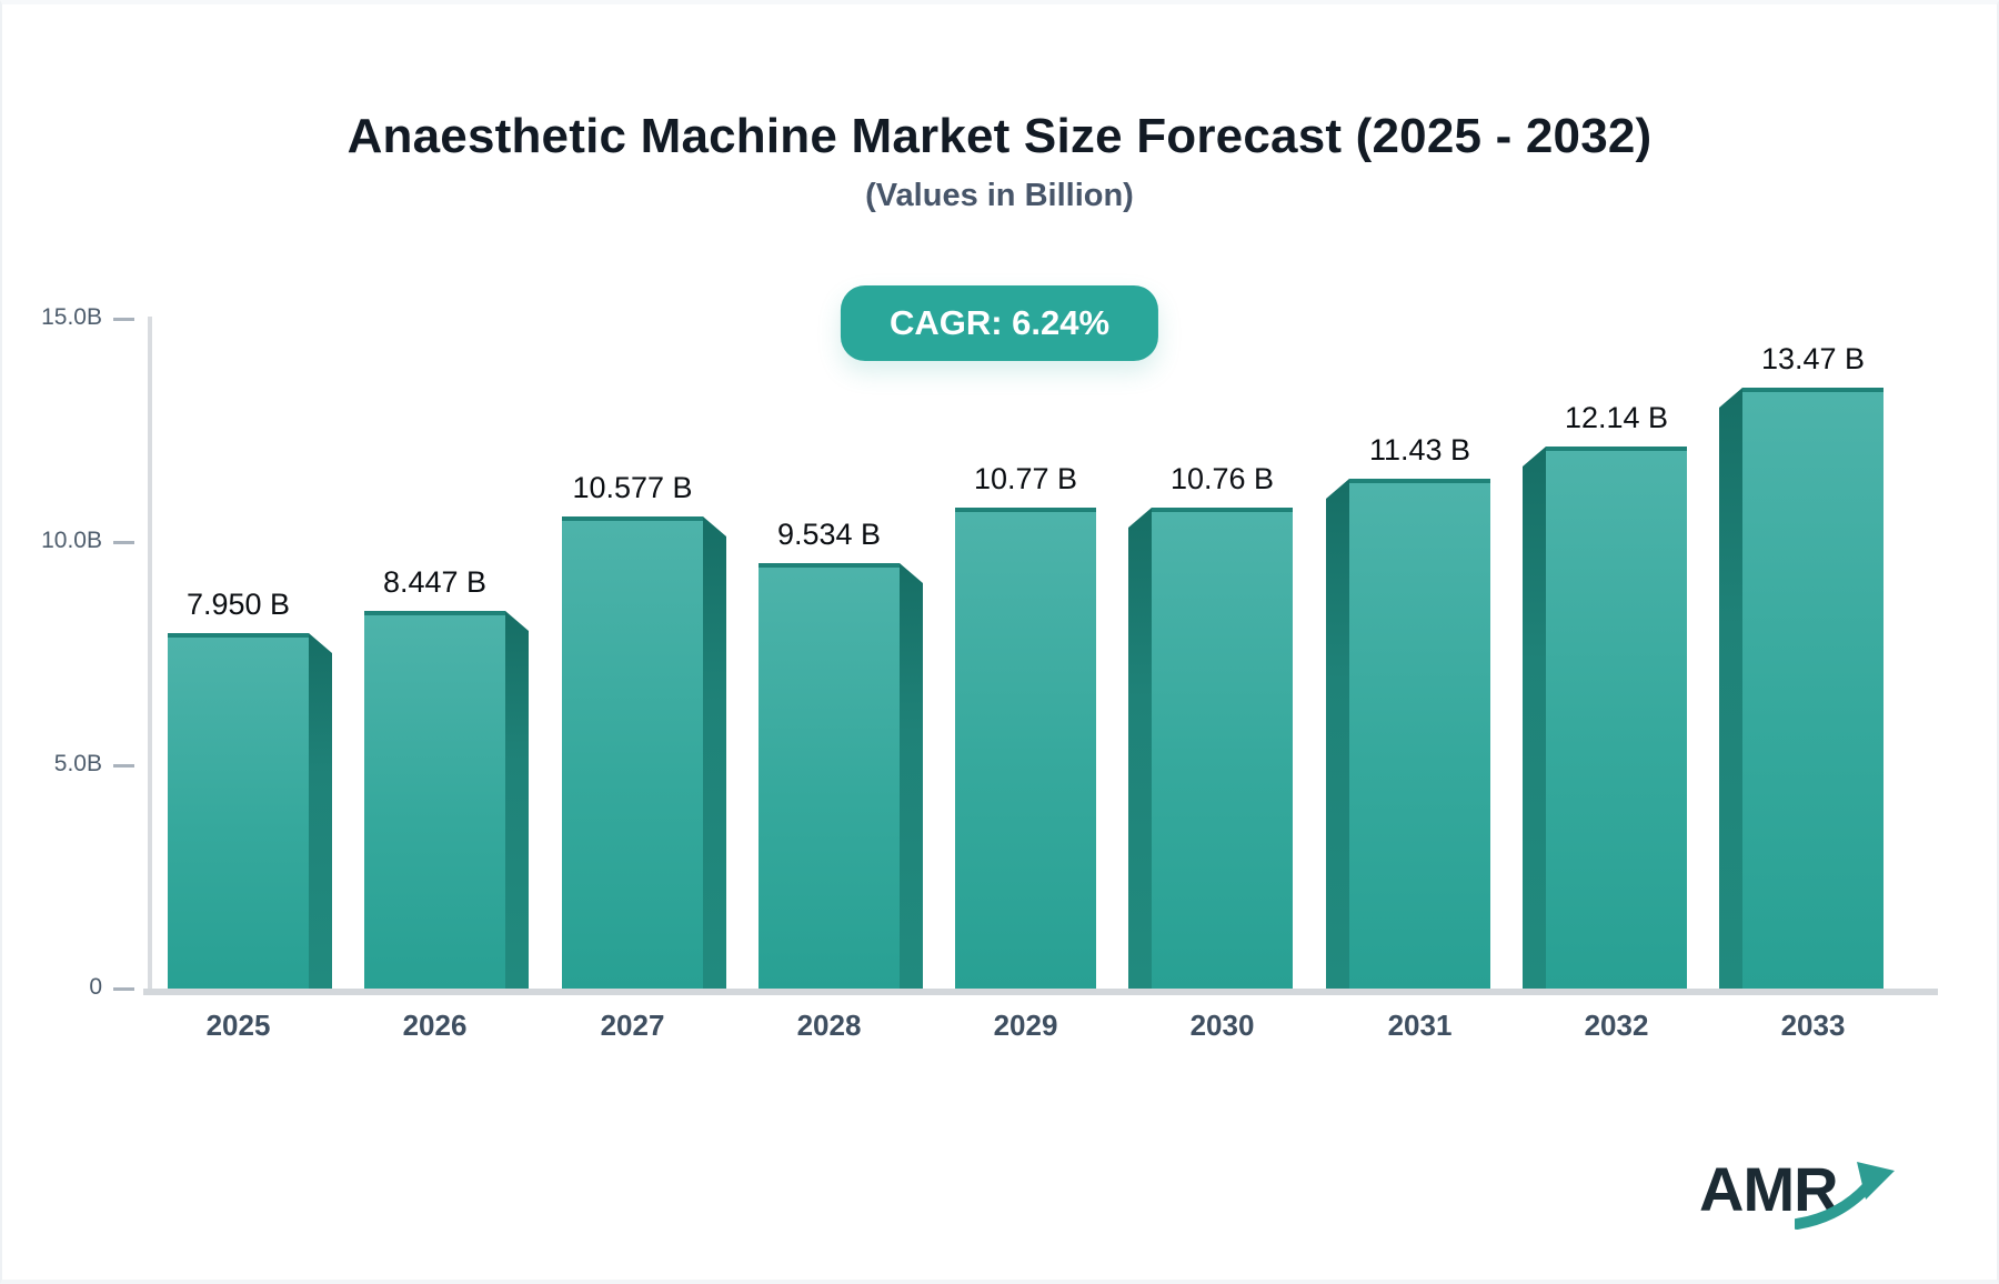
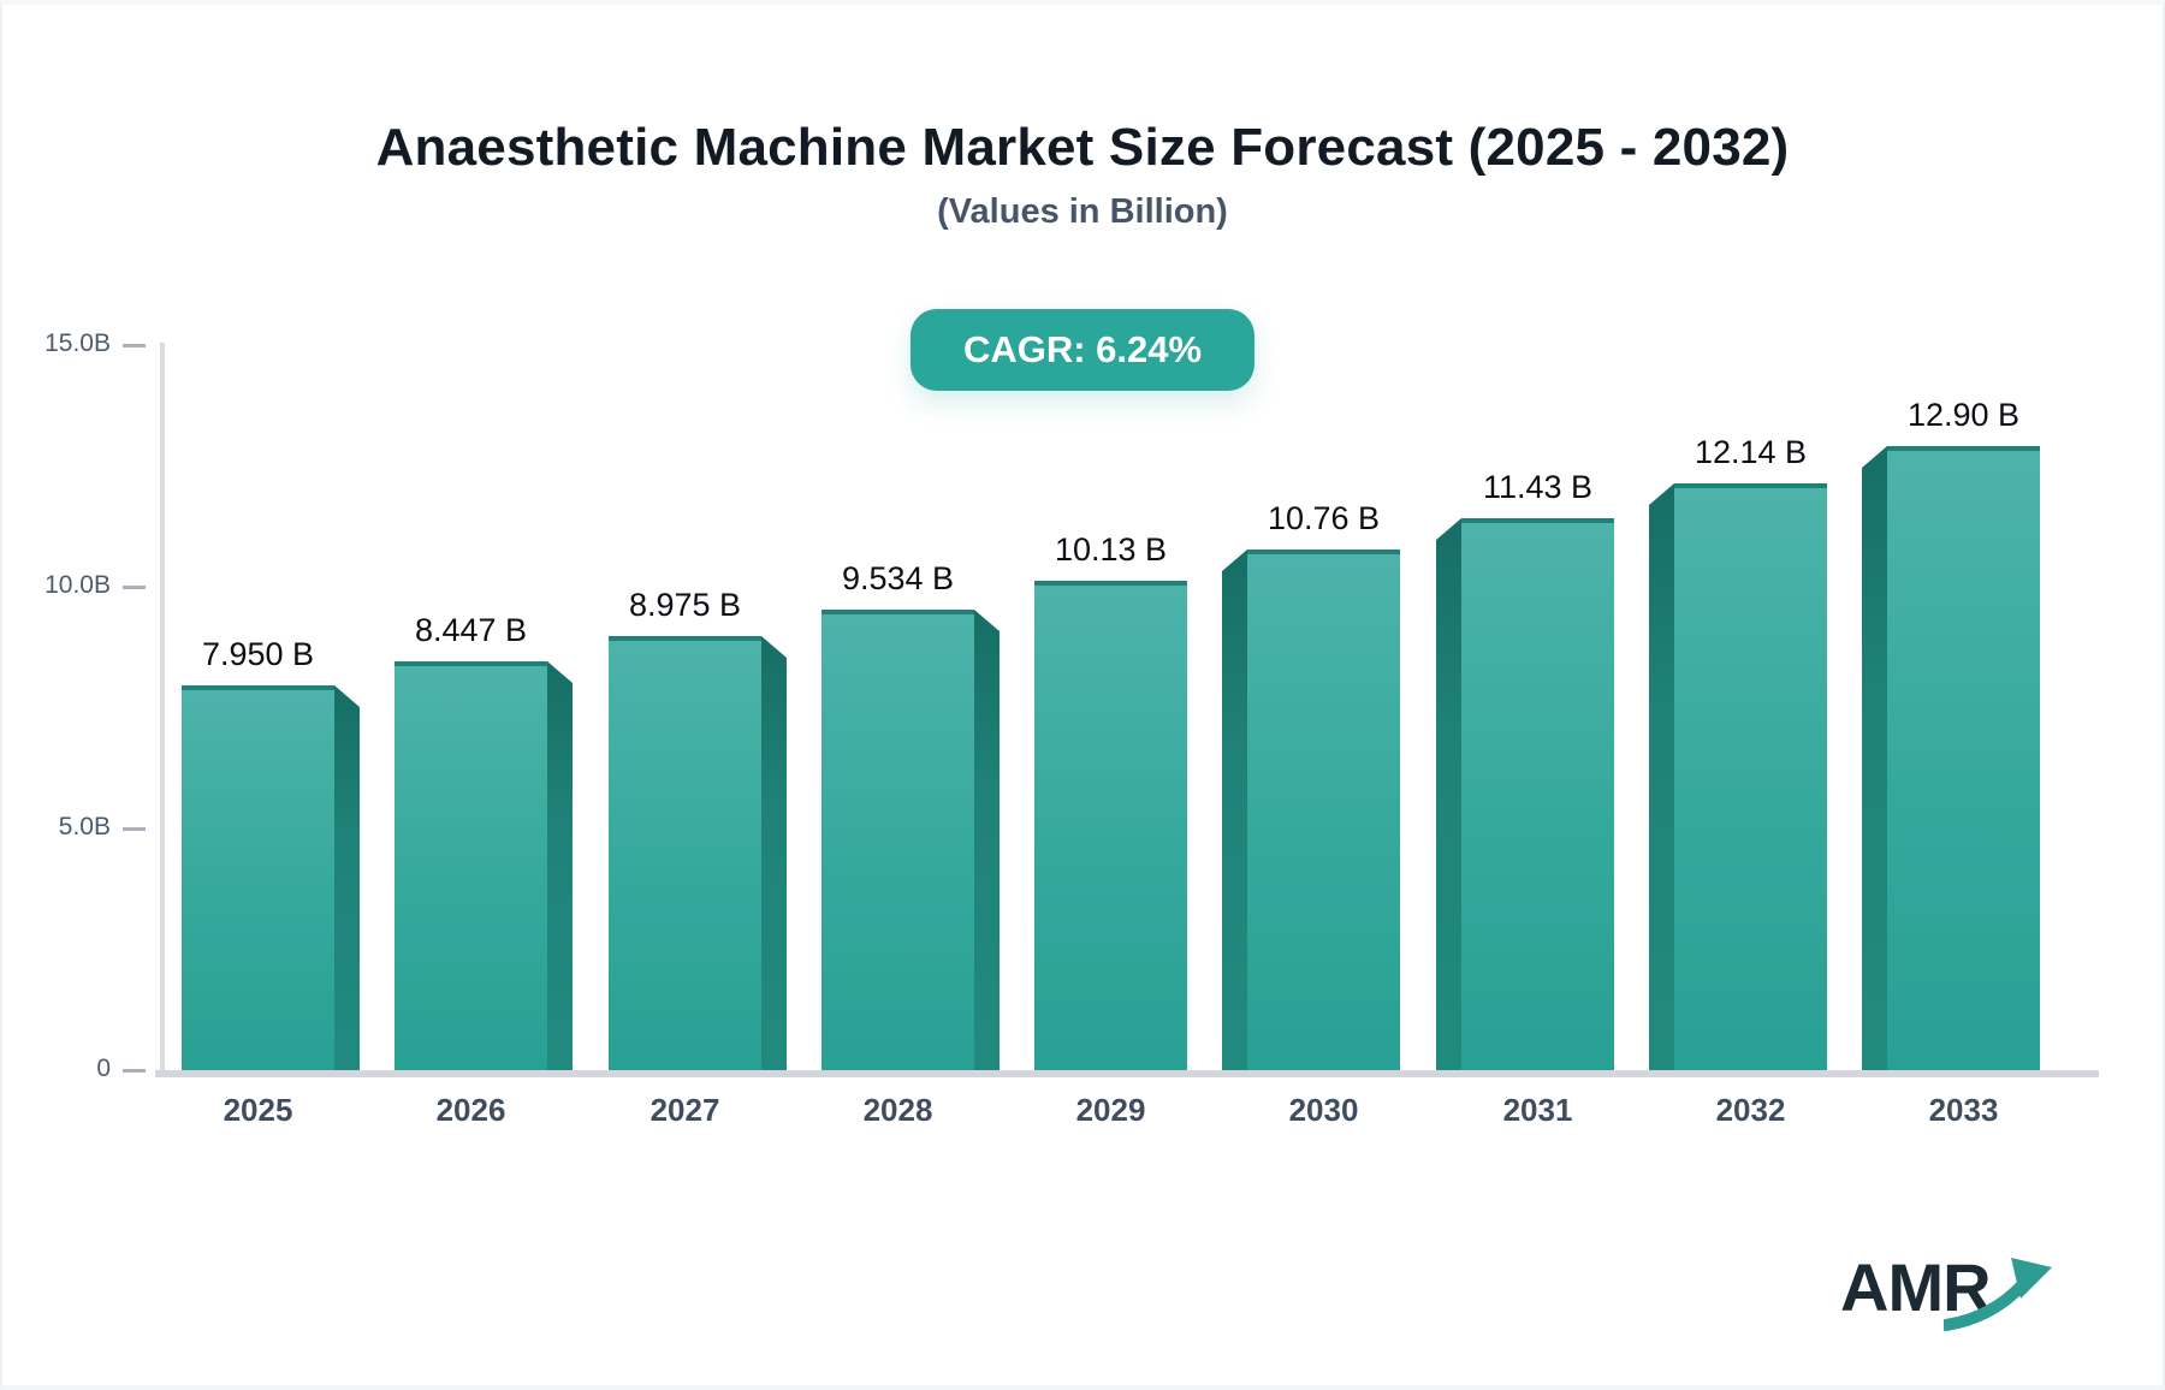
2027: 10.577 -> 8.975
2029: 10.77 -> 10.13
2033: 13.47 -> 12.90
